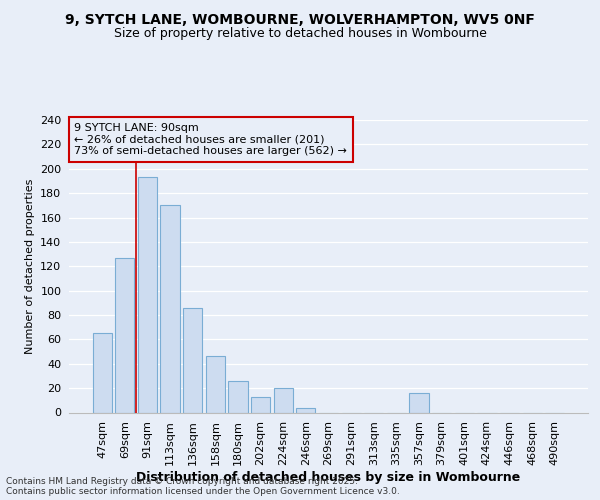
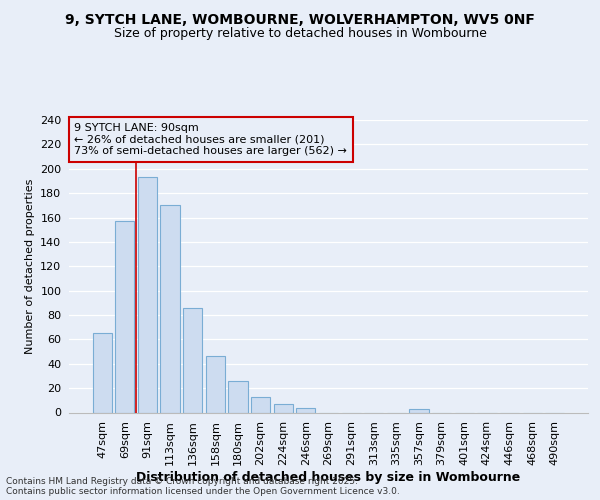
69sqm: 127 -> 157
224sqm: 20 -> 7
357sqm: 16 -> 3
